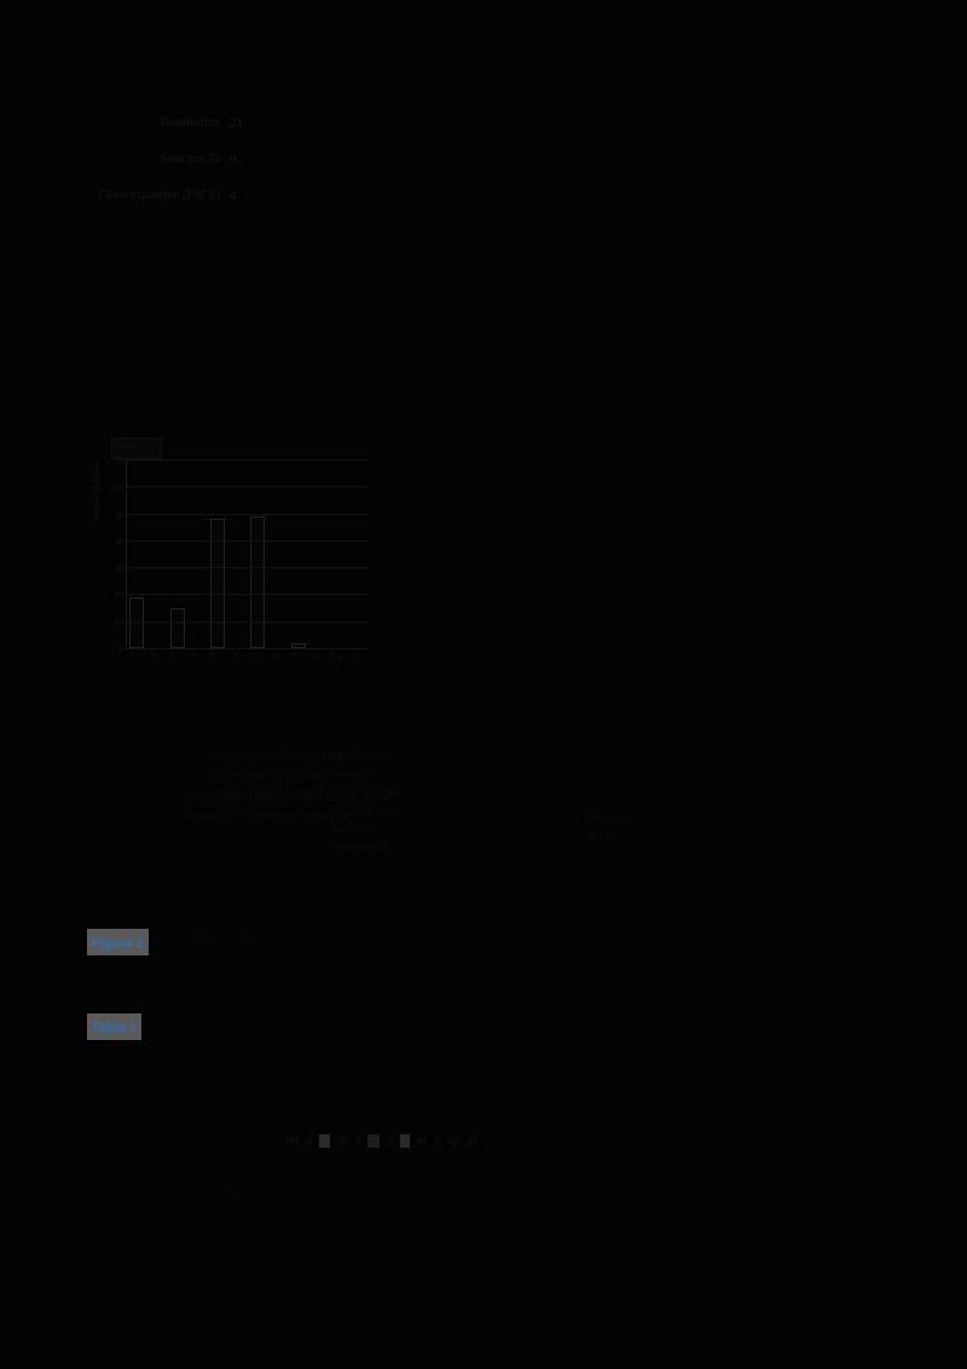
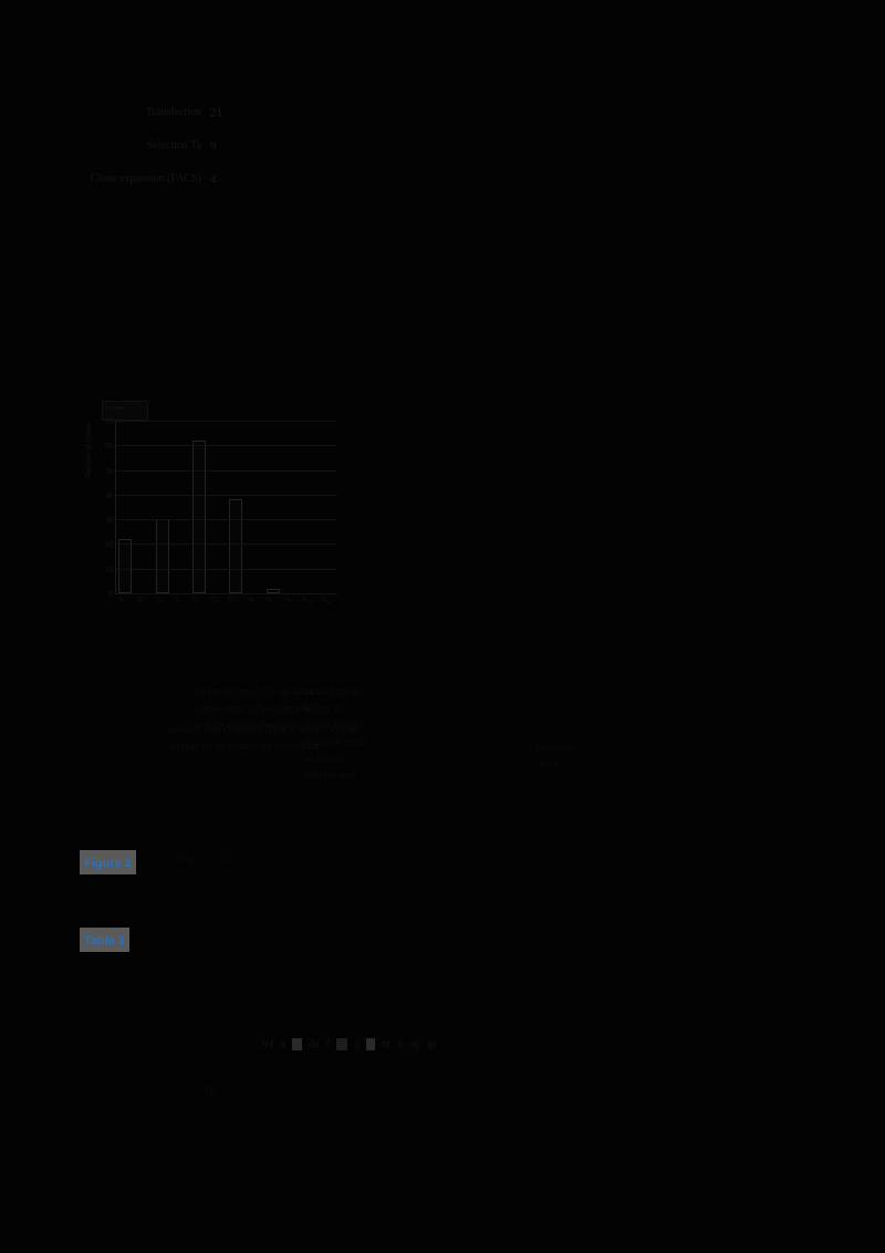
A1: 19 -> 22
C3: 15 -> 30
E5: 48 -> 62
G7: 49 -> 38
